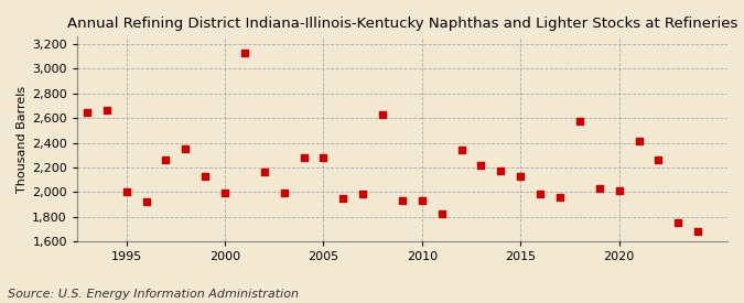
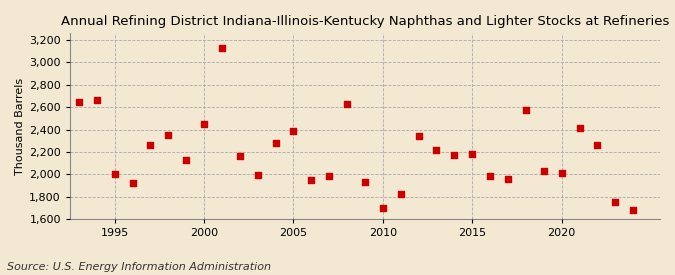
2000: 1,990 -> 2,450
2005: 2,280 -> 2,390
2010: 1,930 -> 1,700
2015: 2,130 -> 2,180
